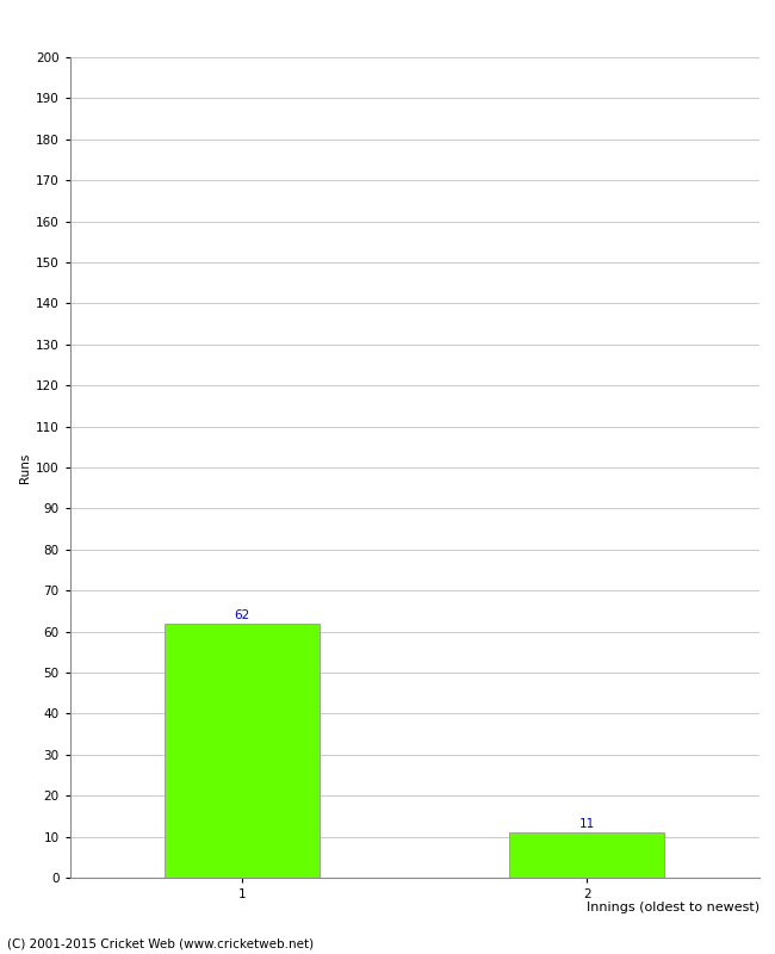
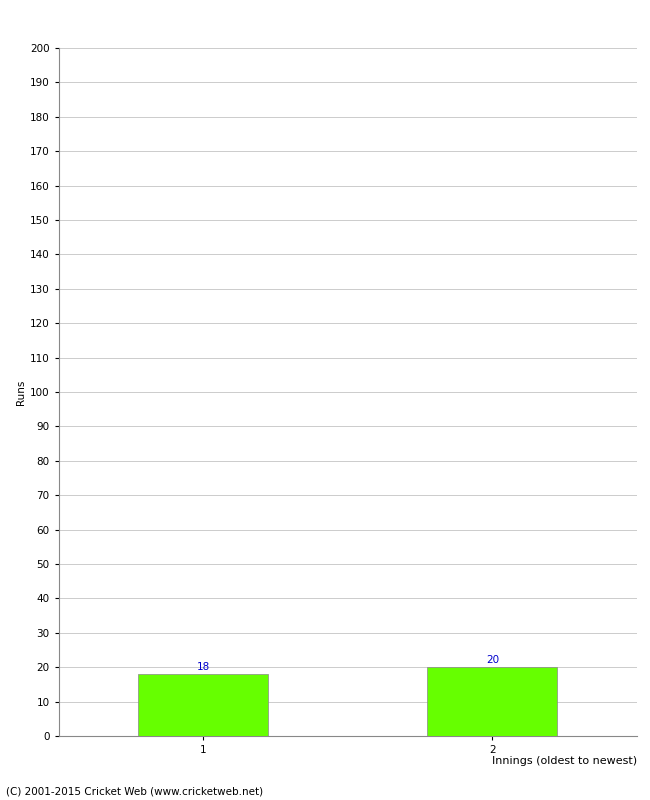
1: 62 -> 18
2: 11 -> 20
